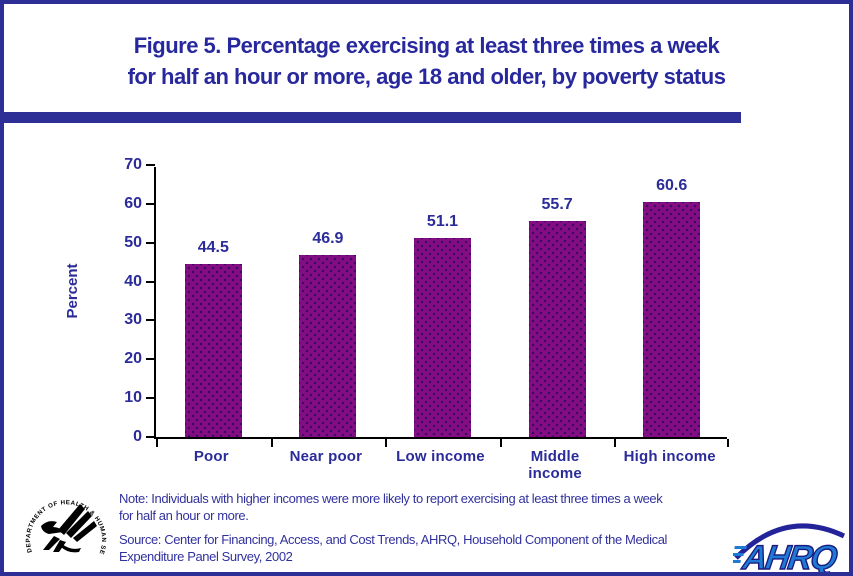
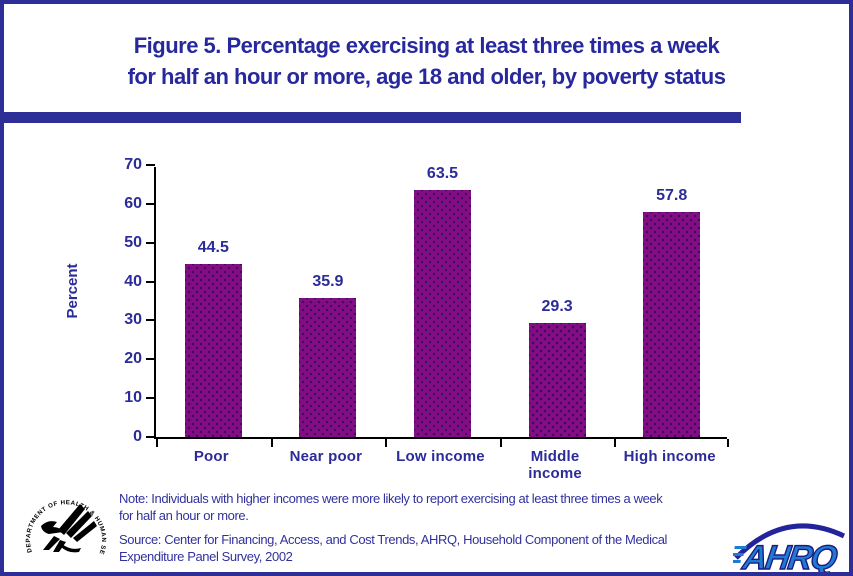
Near poor: 46.9 -> 35.9
Low income: 51.1 -> 63.5
Middle income: 55.7 -> 29.3
High income: 60.6 -> 57.8
